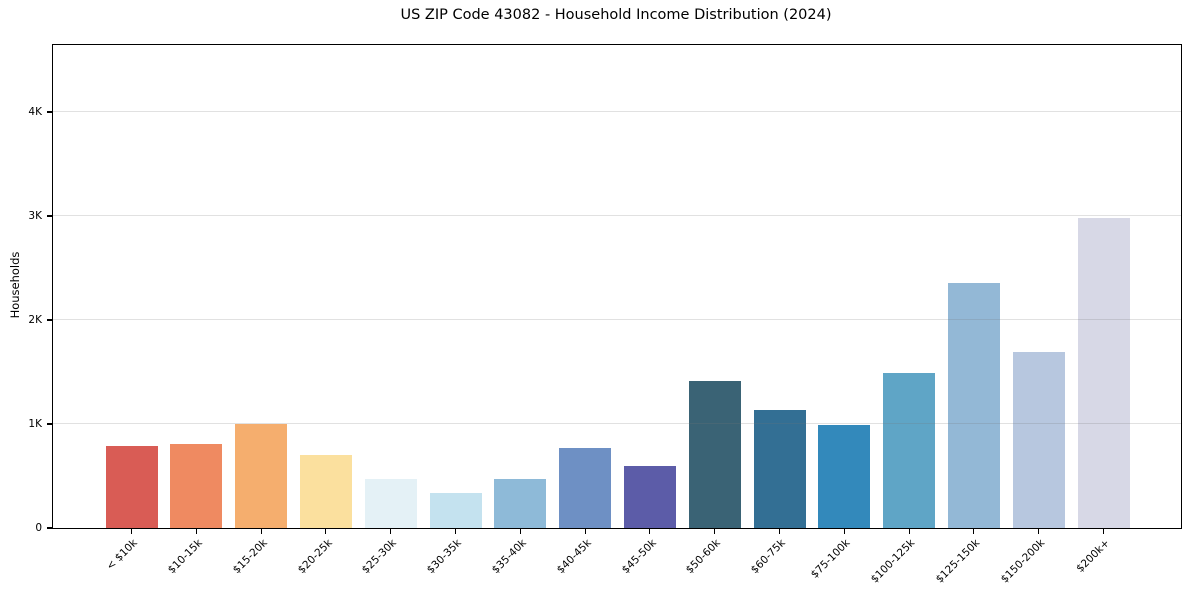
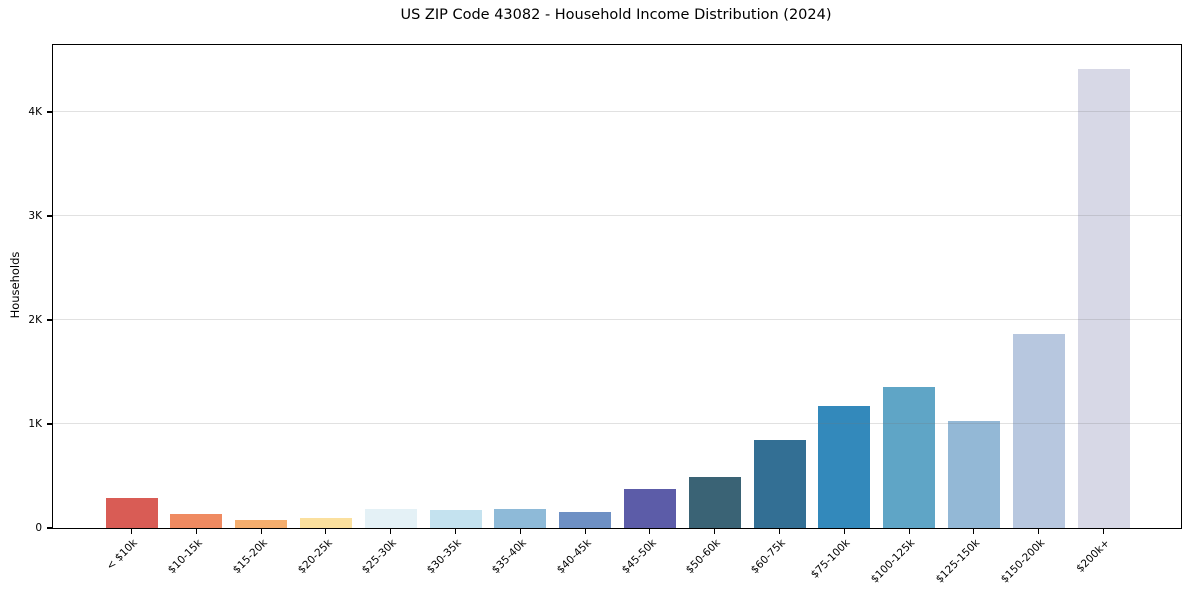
< $10k: 0.79K -> 0.28K
$10-15k: 0.81K -> 0.13K
$15-20k: 1.00K -> 0.08K
$20-25k: 0.70K -> 0.10K
$25-30k: 0.47K -> 0.18K
$30-35k: 0.34K -> 0.17K
$35-40k: 0.47K -> 0.18K
$40-45k: 0.77K -> 0.15K
$45-50k: 0.60K -> 0.37K
$50-60k: 1.41K -> 0.49K
$60-75k: 1.13K -> 0.85K
$75-100k: 0.99K -> 1.18K
$100-125k: 1.49K -> 1.35K
$125-150k: 2.35K -> 1.02K
$150-200k: 1.69K -> 1.86K
$200k+: 2.98K -> 4.41K
